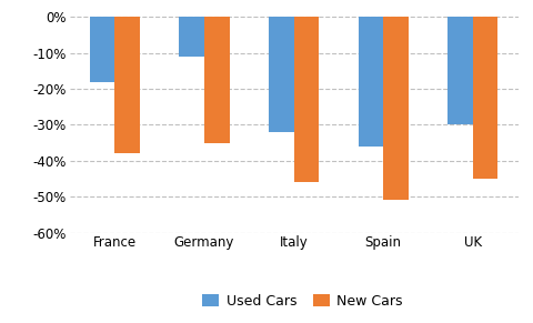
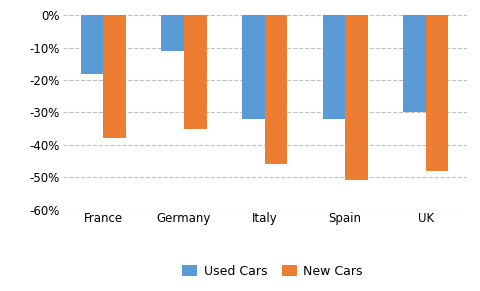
Used Cars/Spain: -36% -> -32%
New Cars/UK: -45% -> -48%
